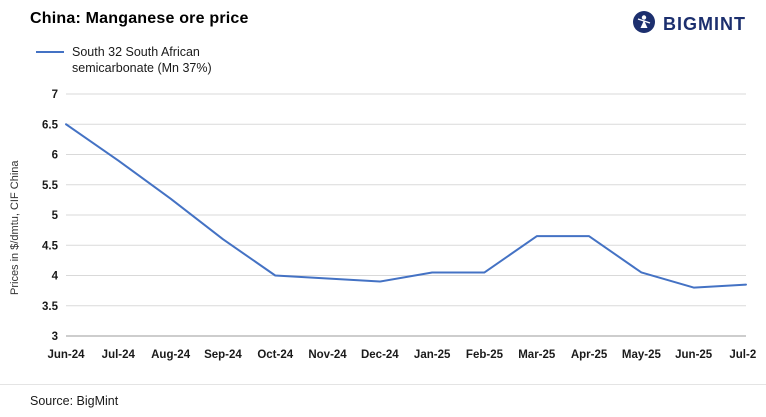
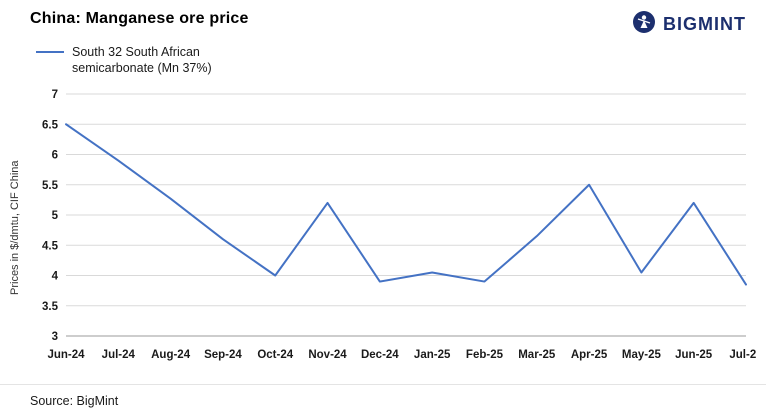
Nov-24: 4.0 -> 5.2
Feb-25: 4.0 -> 3.9
Apr-25: 4.7 -> 5.5
Jun-25: 3.8 -> 5.2
